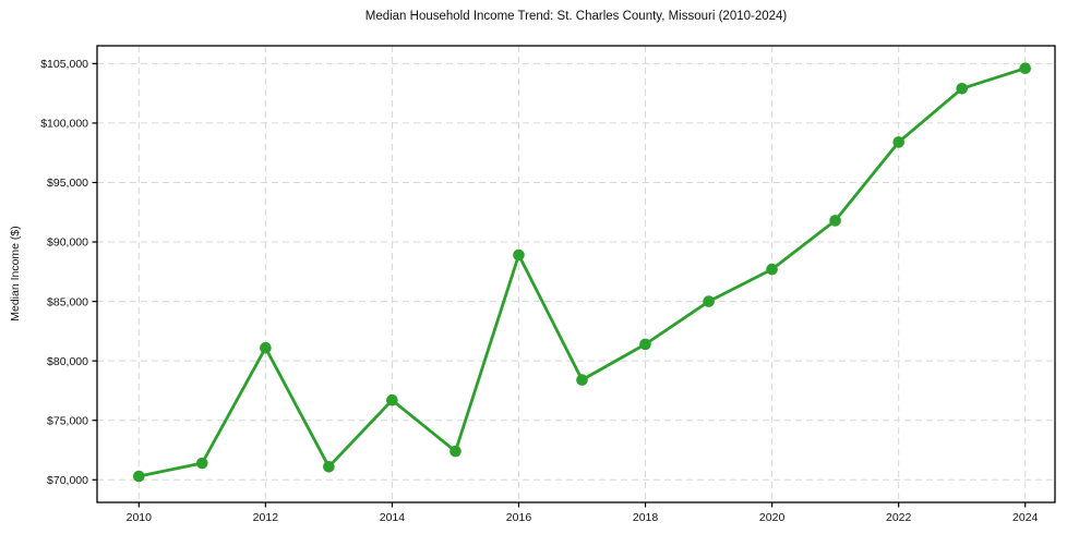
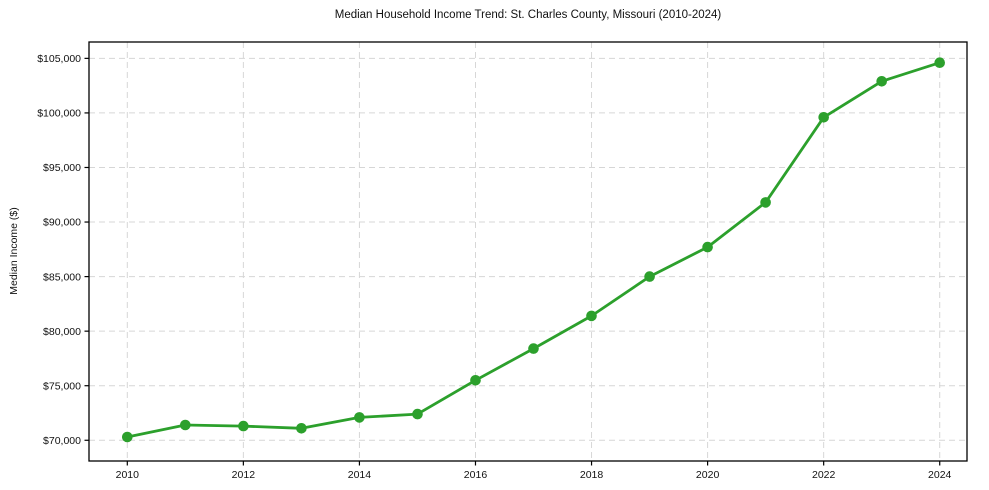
2012: $81100 -> $71300
2014: $76700 -> $72100
2016: $88900 -> $75500
2022: $98400 -> $99600
